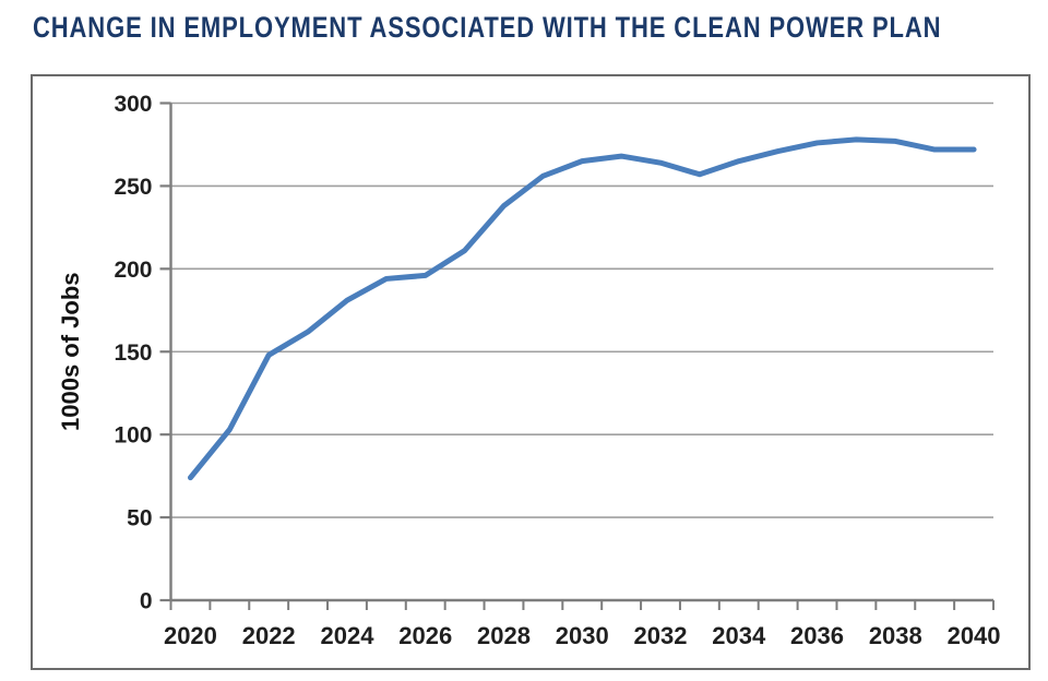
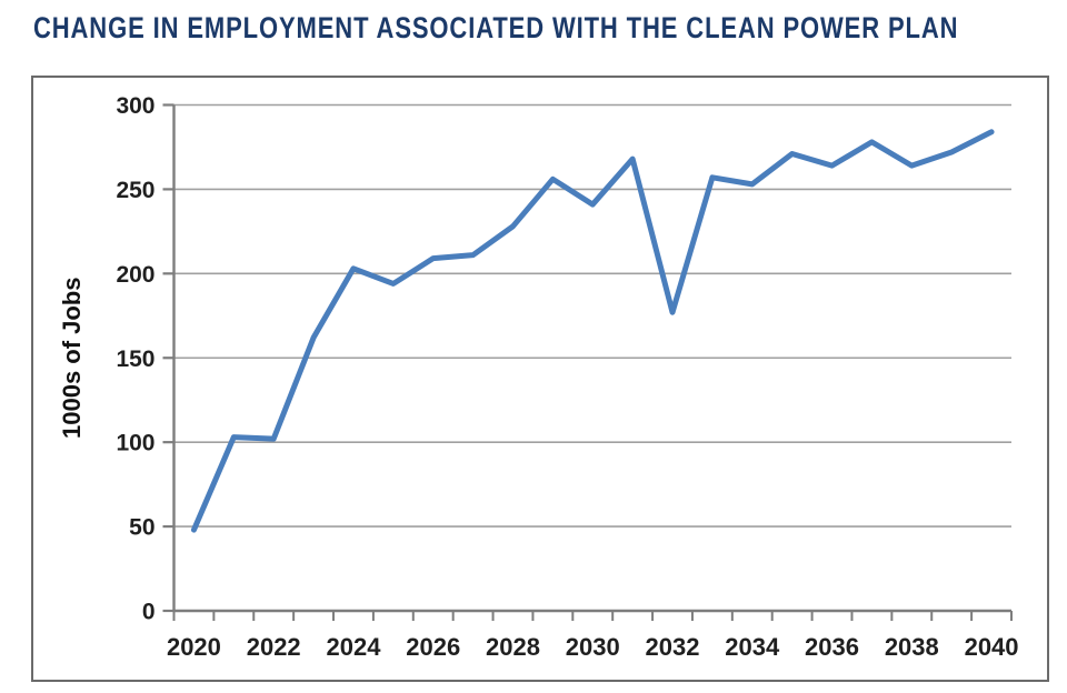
2020: 74 -> 48
2022: 148 -> 102
2024: 181 -> 203
2026: 196 -> 209
2028: 238 -> 228
2030: 265 -> 241
2032: 264 -> 177
2034: 265 -> 253
2036: 276 -> 264
2038: 277 -> 264
2040: 272 -> 284
